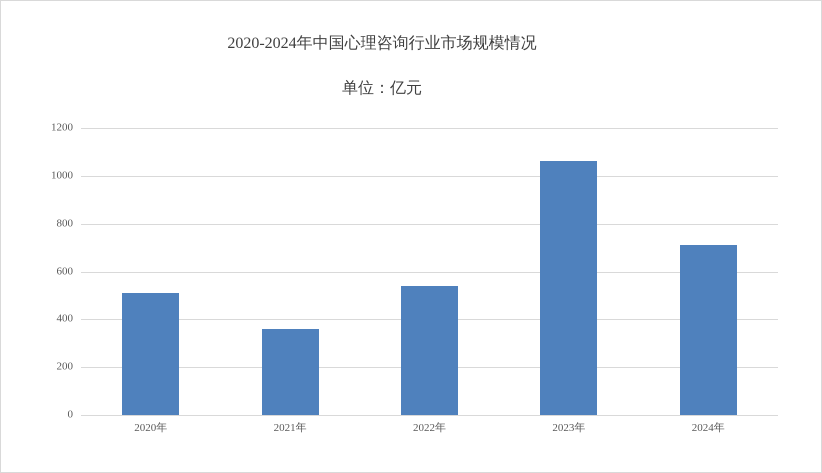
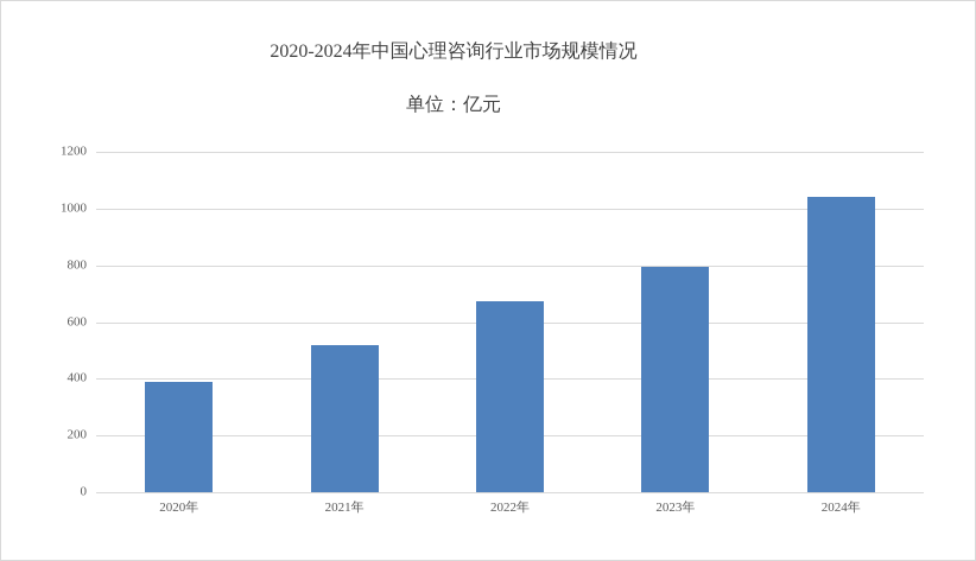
2020年: 510 -> 390
2021年: 360 -> 520
2022年: 540 -> 680
2023年: 1060 -> 800
2024年: 710 -> 1040
